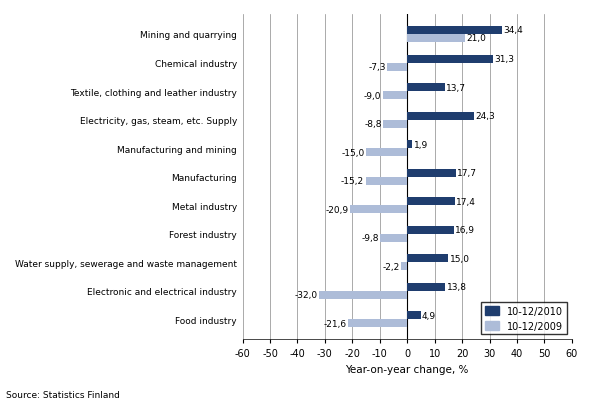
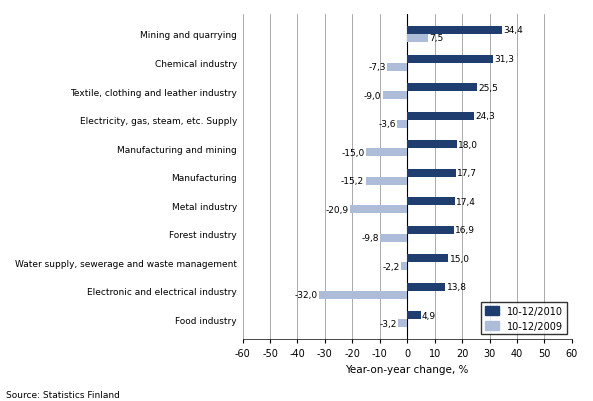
10-12/2009/Mining and quarrying: 21,0 -> 7,5
10-12/2010/Textile, clothing and leather industry: 13,7 -> 25,5
10-12/2009/Electricity, gas, steam, etc. Supply: -8,8 -> -3,6
10-12/2010/Manufacturing and mining: 1,9 -> 18,0
10-12/2009/Food industry: -21,6 -> -3,2
